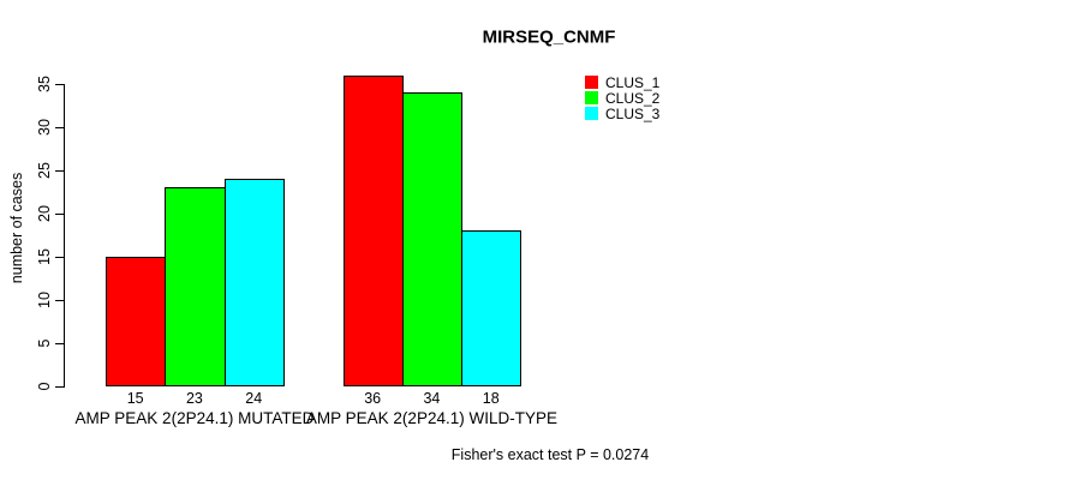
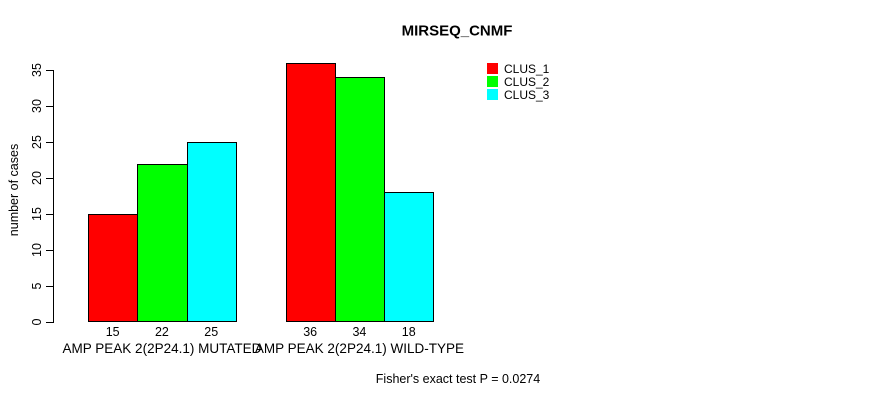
CLUS_2/AMP PEAK 2(2P24.1) MUTATED: 23 -> 22
CLUS_3/AMP PEAK 2(2P24.1) MUTATED: 24 -> 25
